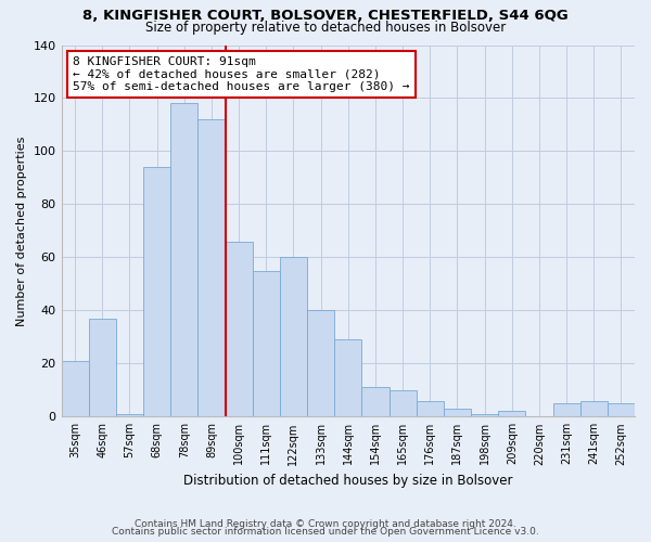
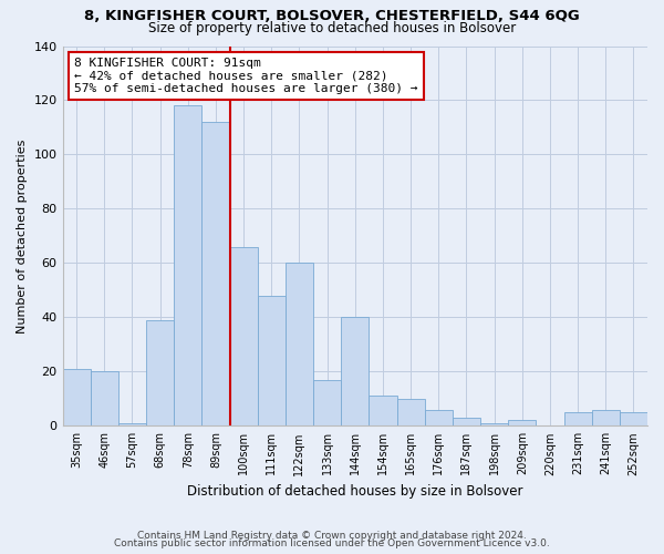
46sqm: 37 -> 20
68sqm: 94 -> 39
111sqm: 55 -> 48
133sqm: 40 -> 17
144sqm: 29 -> 40
